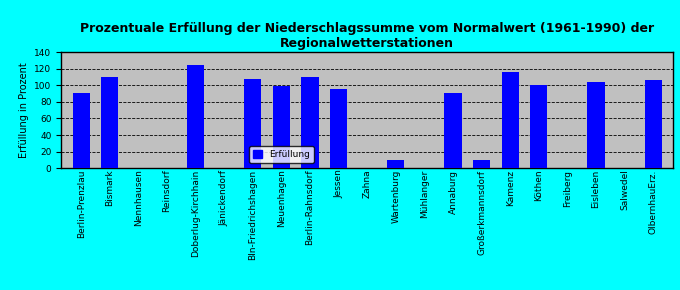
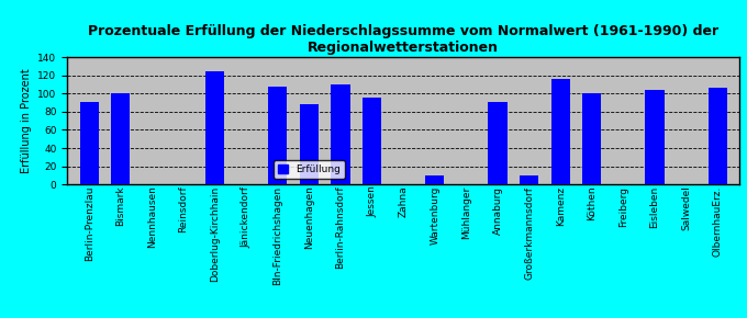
Bismark: 110 -> 100
Neuenhagen: 99 -> 88
